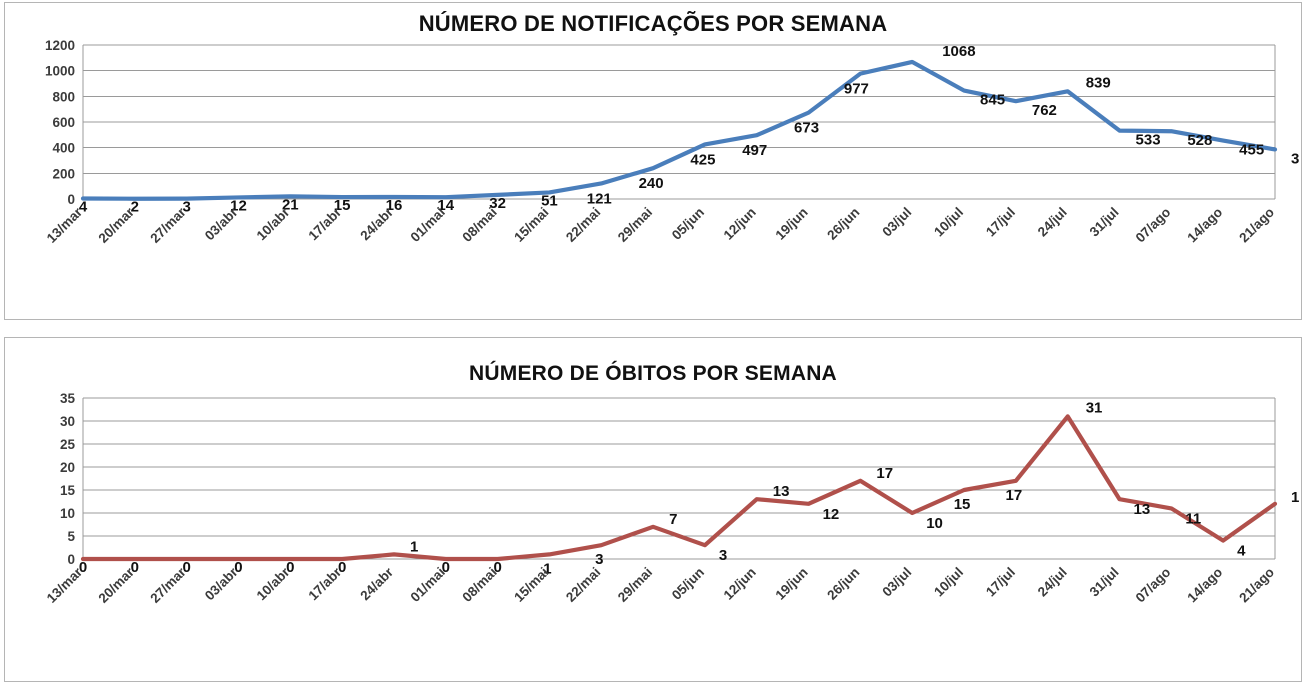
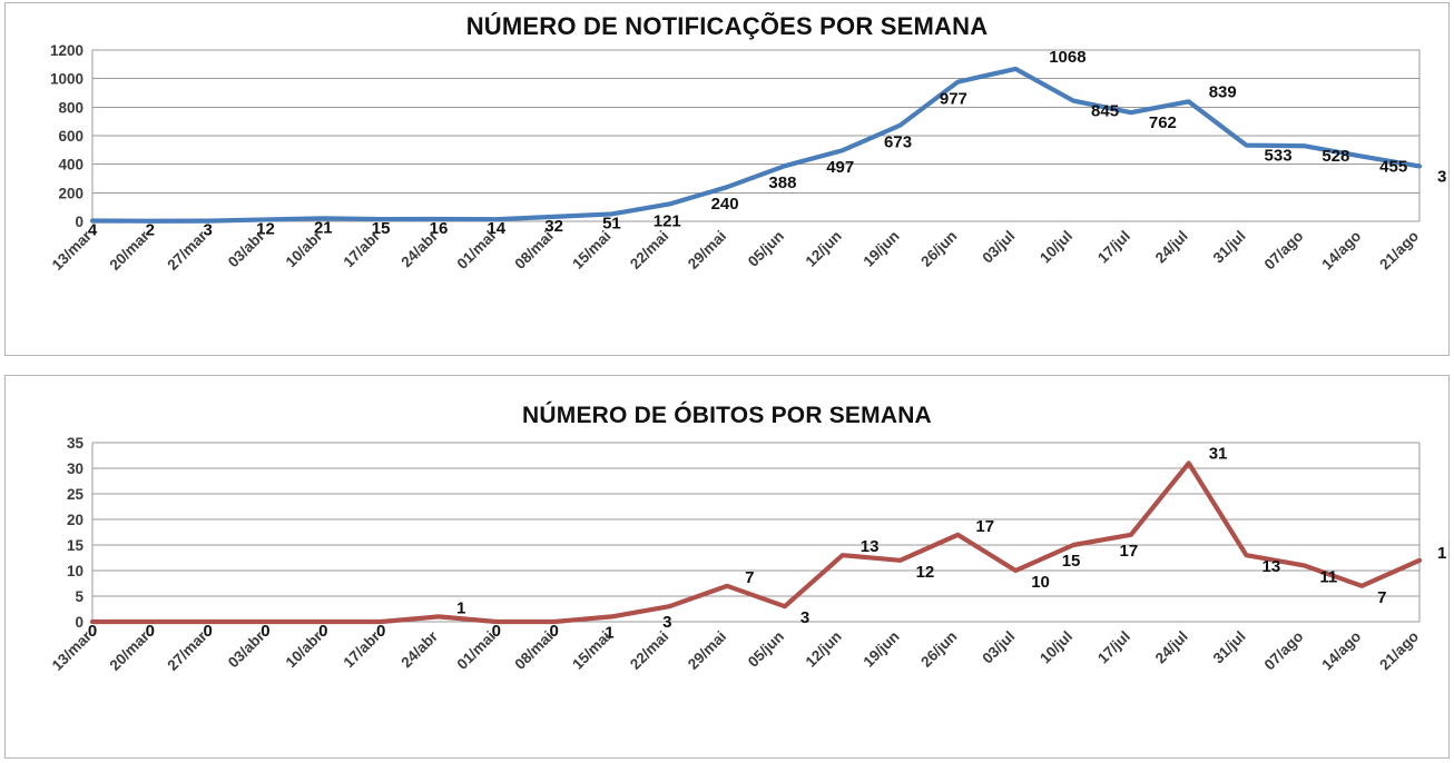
NÚMERO DE NOTIFICAÇÕES POR SEMANA/05/jun: 425 -> 388
NÚMERO DE ÓBITOS POR SEMANA/14/ago: 4 -> 7
